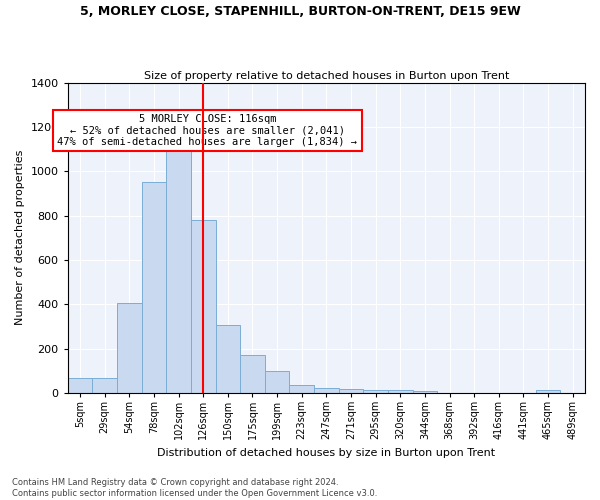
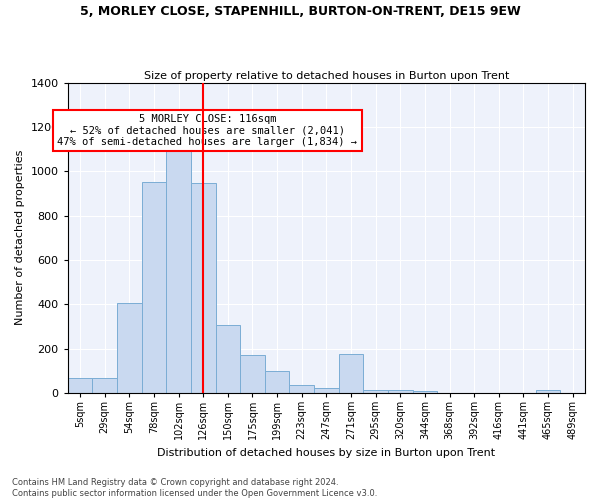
126sqm: 780 -> 945
271sqm: 17 -> 175
